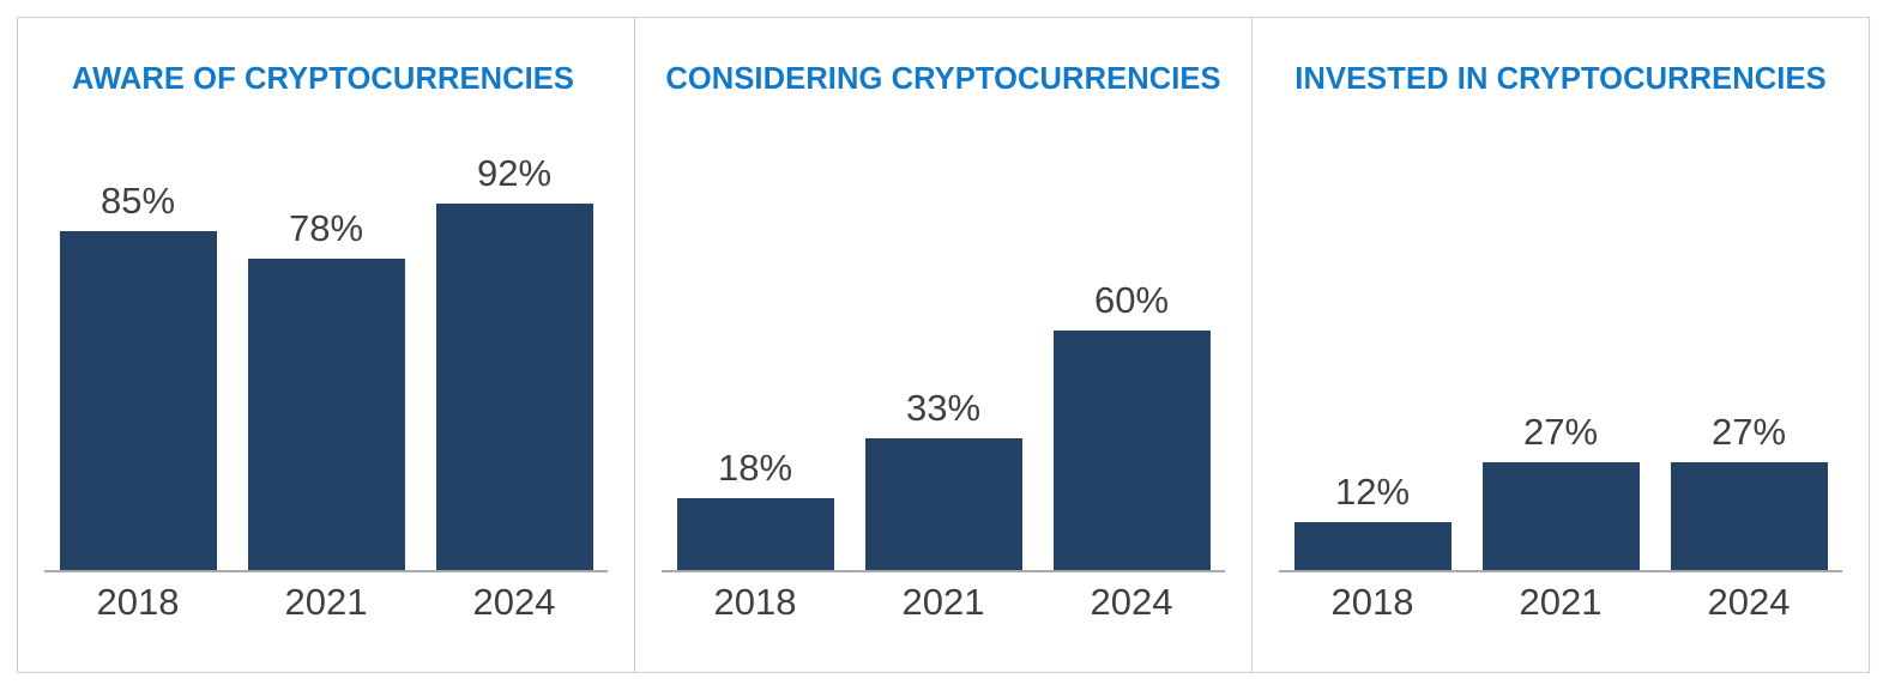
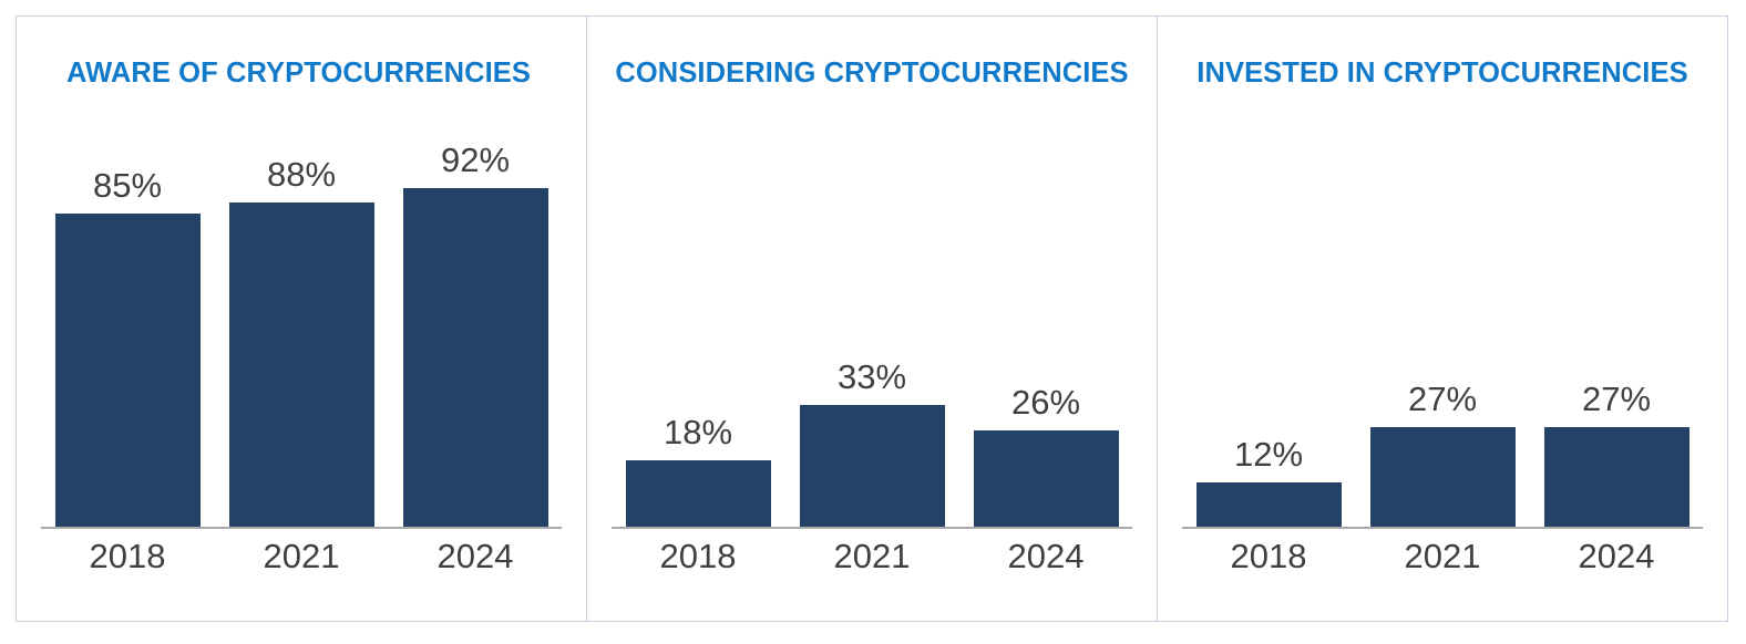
AWARE OF CRYPTOCURRENCIES/2021: 78% -> 88%
CONSIDERING CRYPTOCURRENCIES/2024: 60% -> 26%
